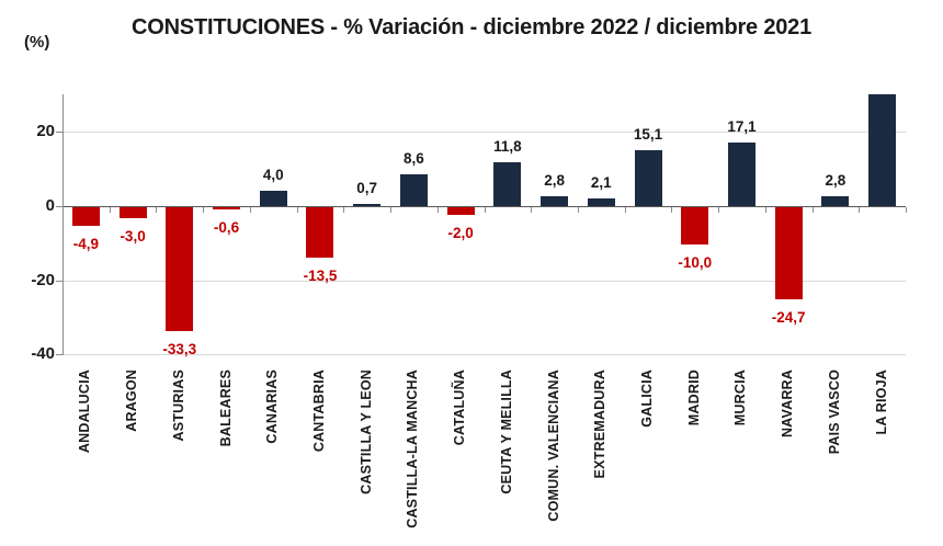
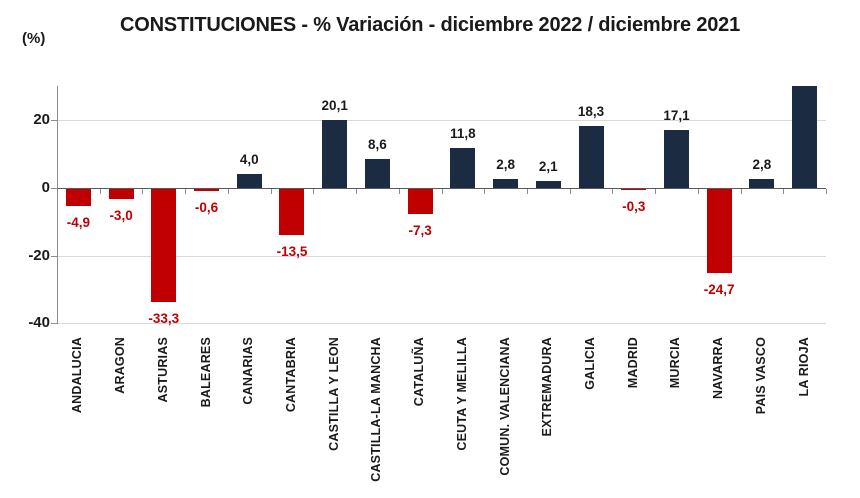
CASTILLA Y LEON: 0,7 -> 20,1
CATALUÑA: -2,0 -> -7,3
GALICIA: 15,1 -> 18,3
MADRID: -10,0 -> -0,3
